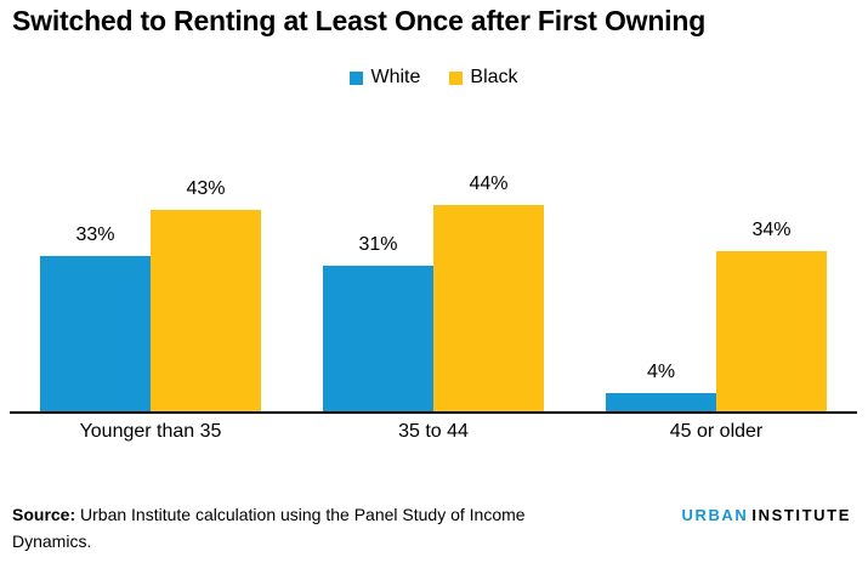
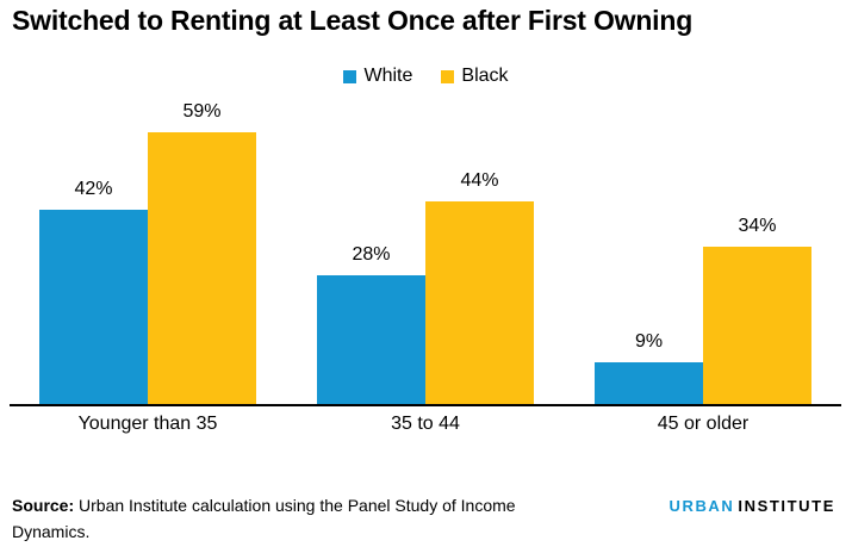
White/Younger than 35: 33% -> 42%
Black/Younger than 35: 43% -> 59%
White/35 to 44: 31% -> 28%
White/45 or older: 4% -> 9%
